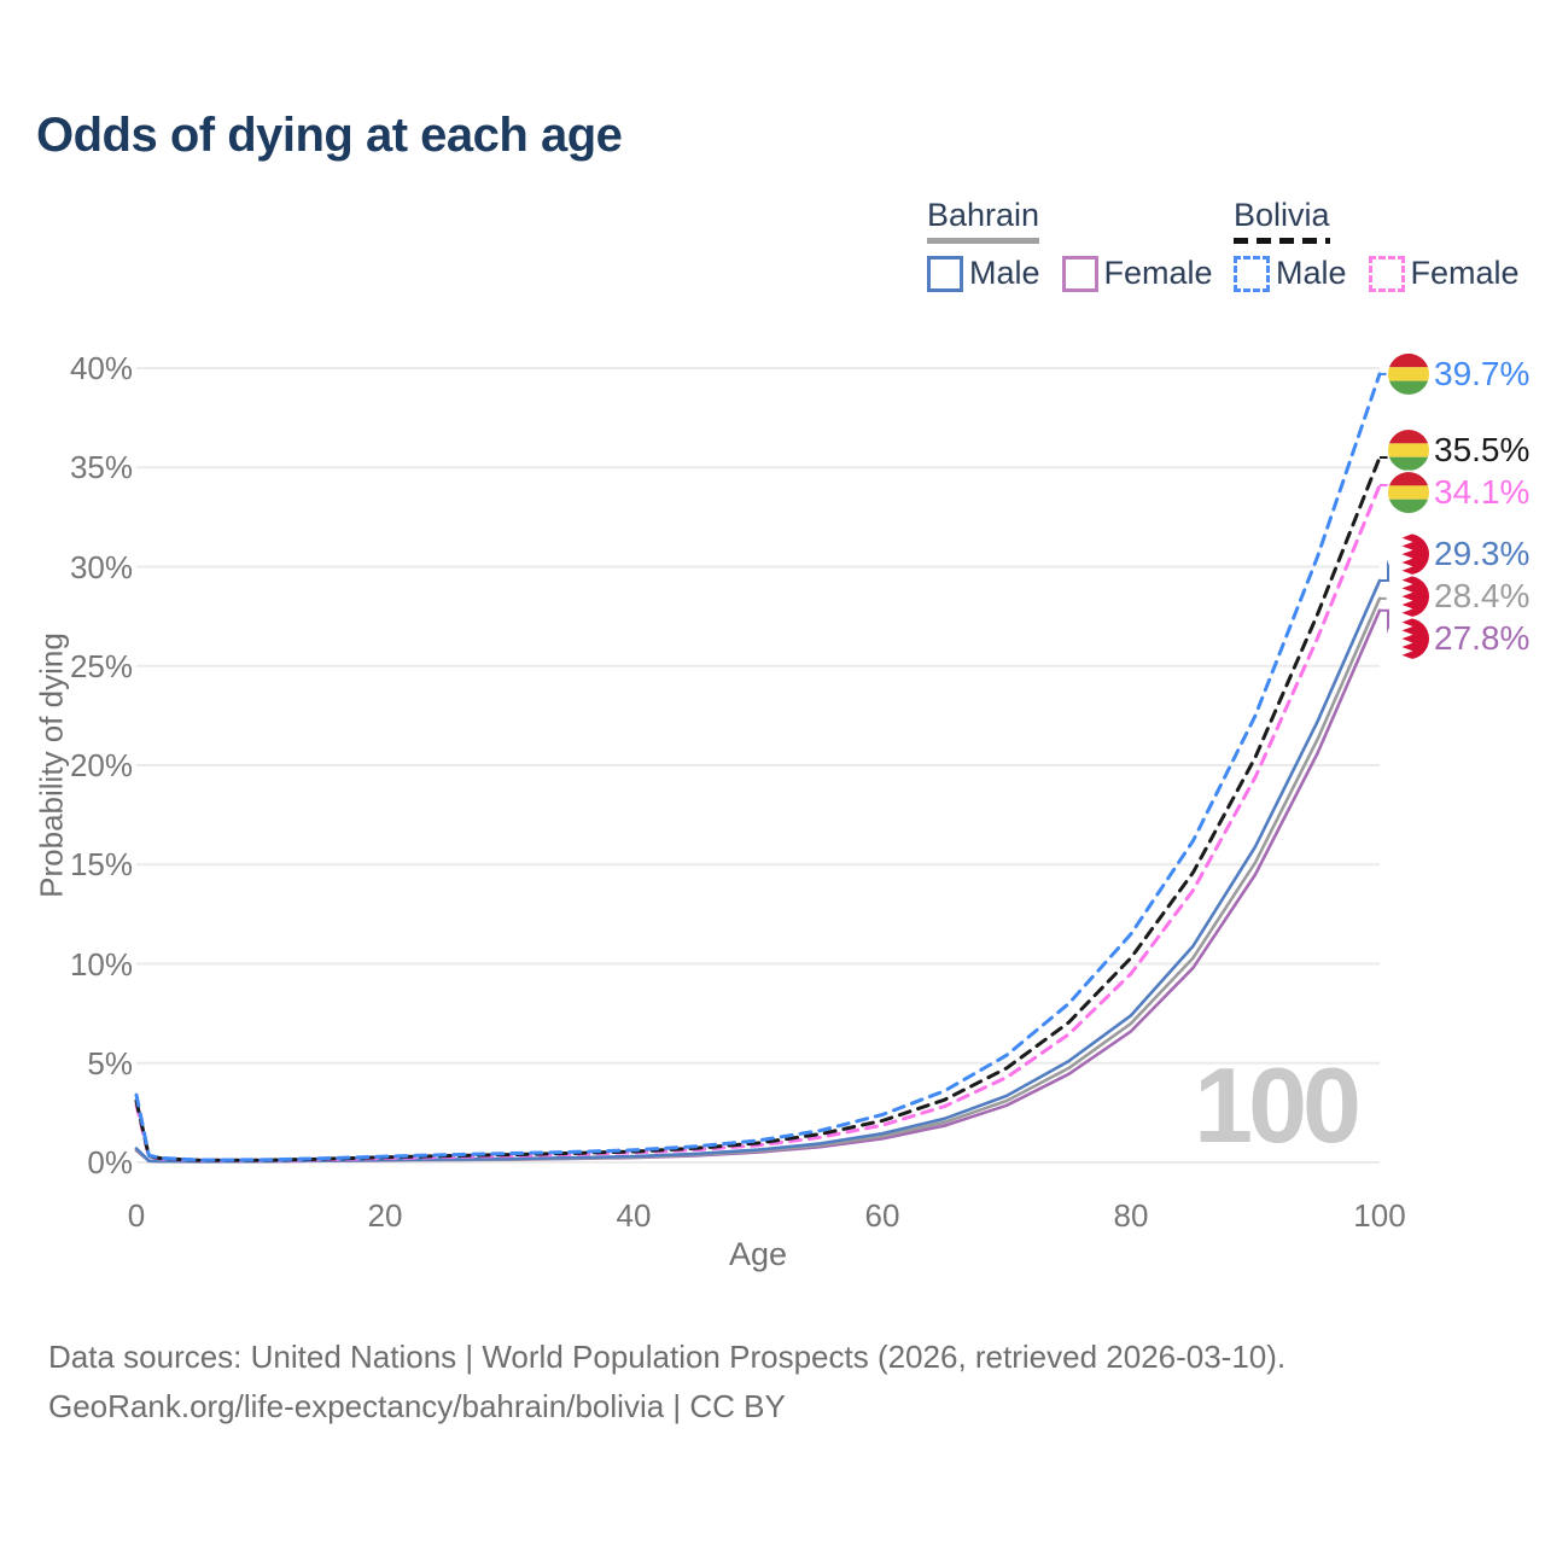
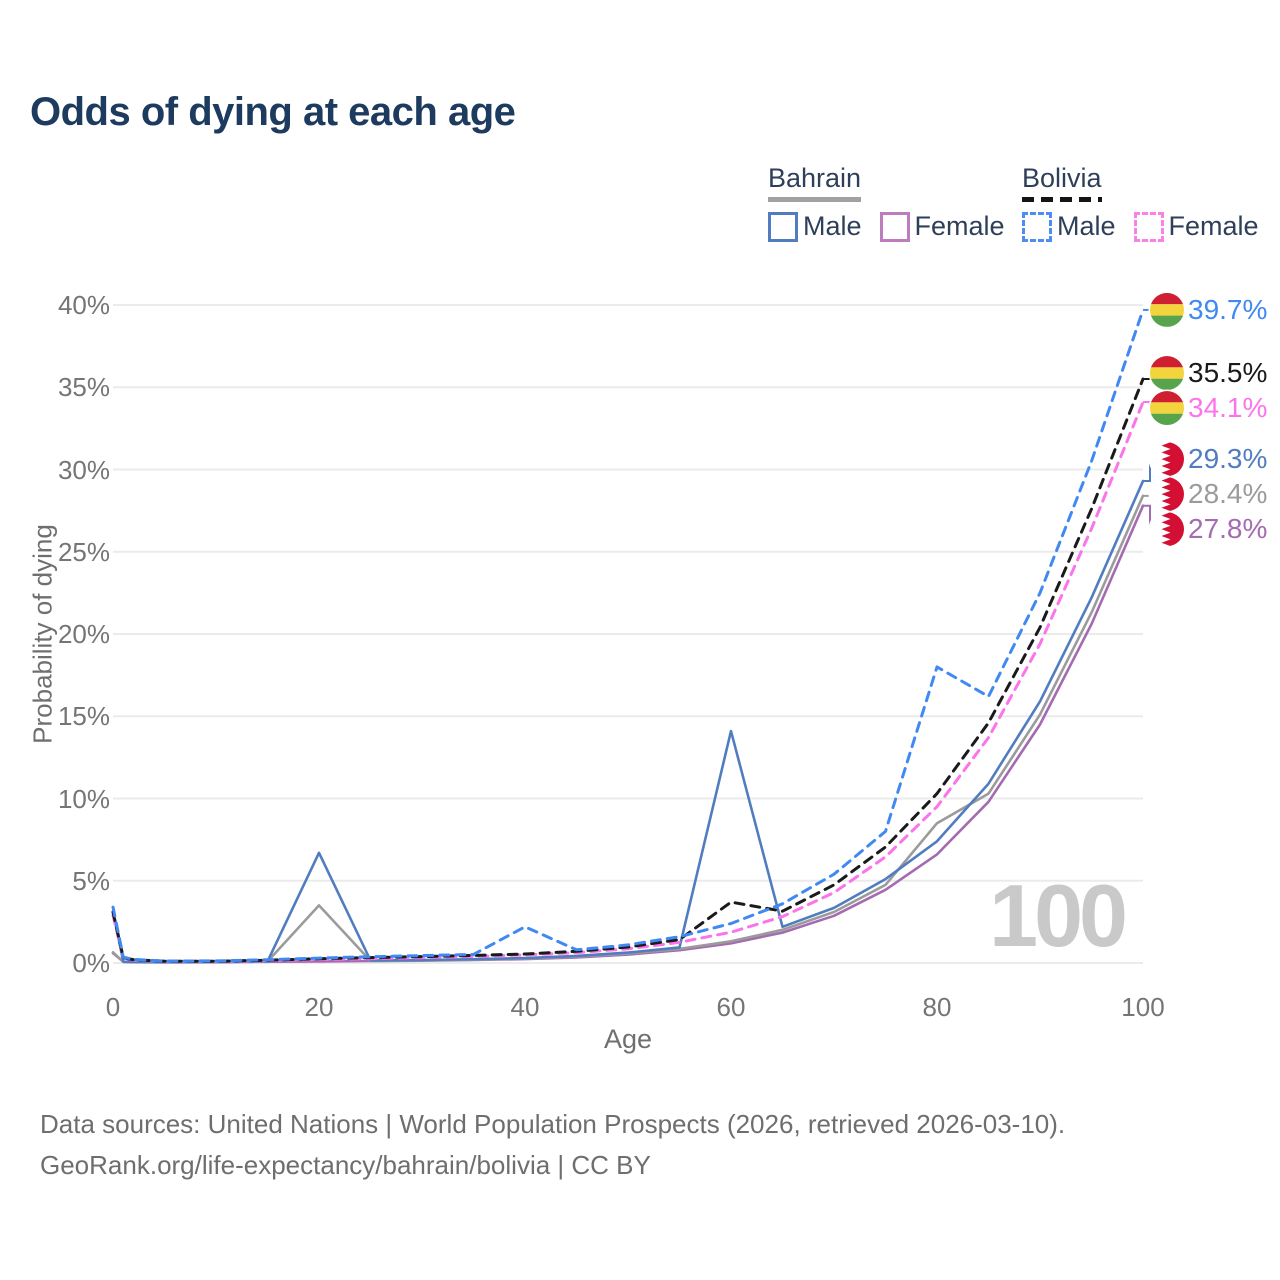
Bahrain Male/0: 0.7% -> 3.1%
Bahrain Male/20: 0.1% -> 6.7%
Bahrain/20: 0.1% -> 3.5%
Bolivia Male/40: 0.6% -> 2.2%
Bolivia/60: 2.1% -> 3.7%
Bahrain Male/60: 1.4% -> 14.1%
Bolivia Male/80: 11.5% -> 18.0%
Bahrain/80: 7.0% -> 8.5%
